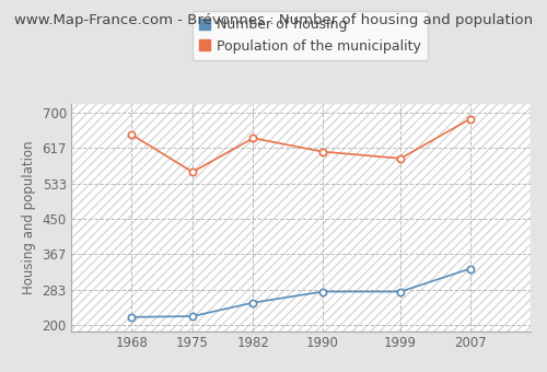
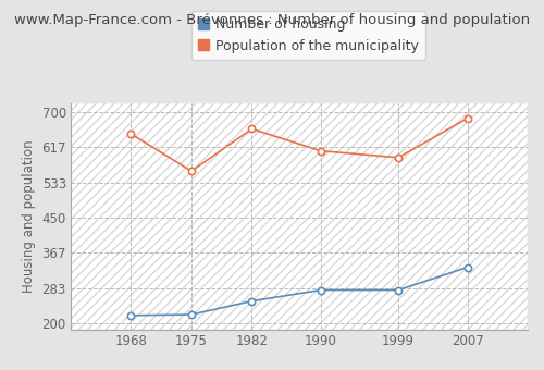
Population of the municipality/1982: 640 -> 660
